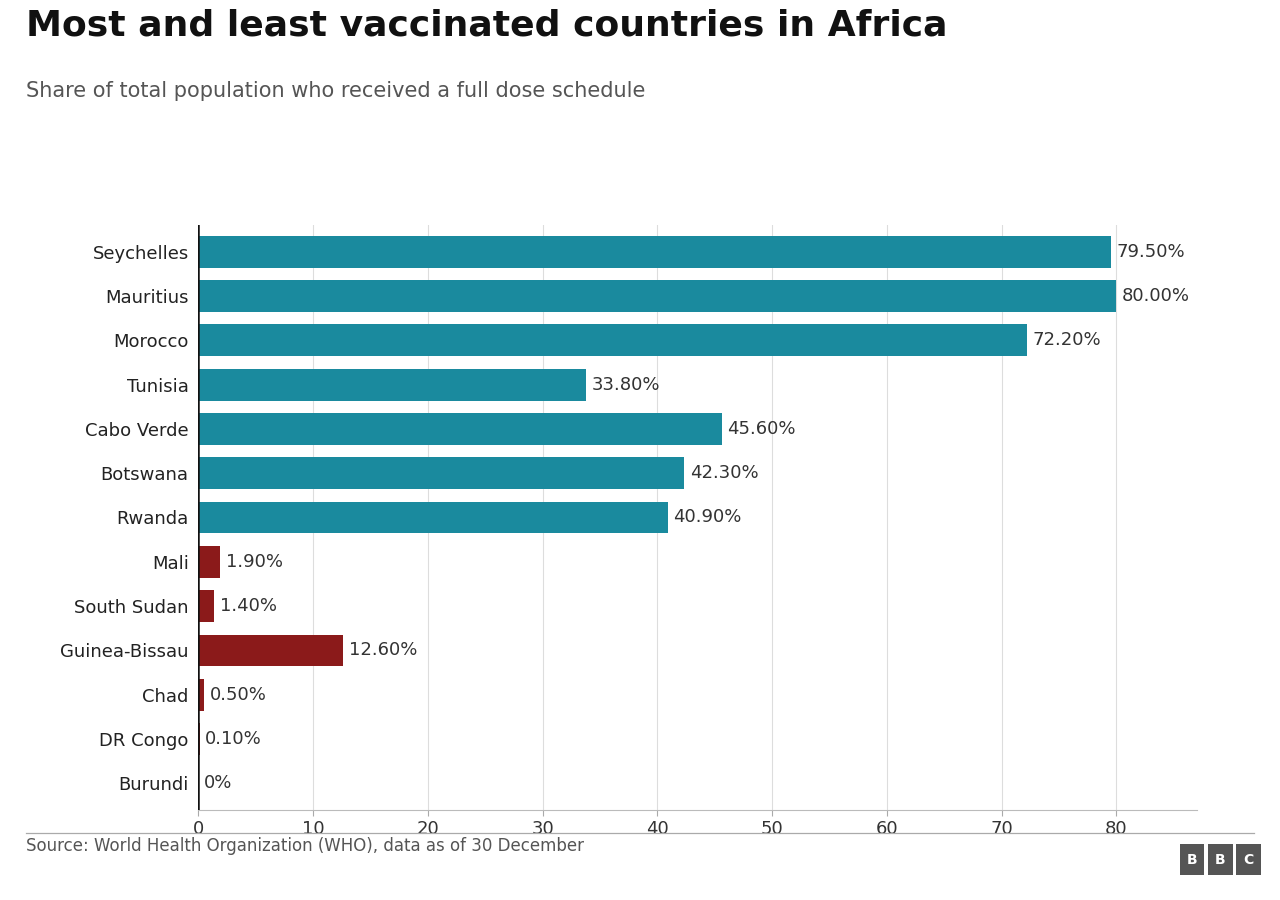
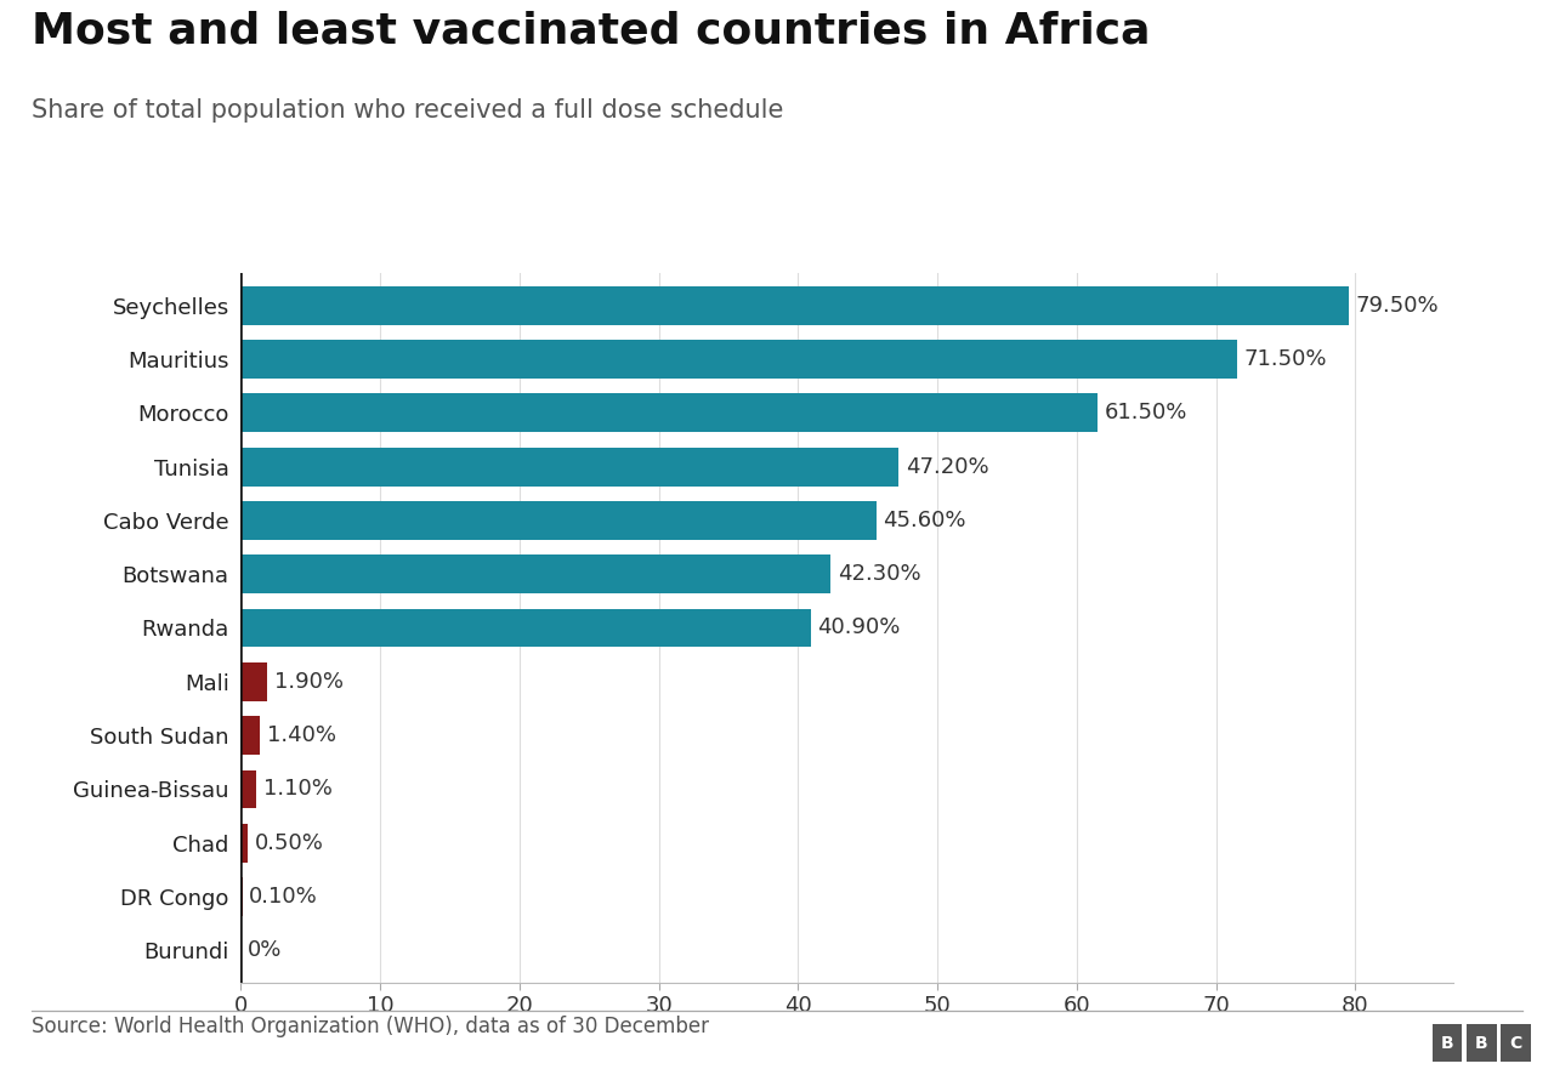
Mauritius: 80.00% -> 71.50%
Morocco: 72.20% -> 61.50%
Tunisia: 33.80% -> 47.20%
Guinea-Bissau: 12.60% -> 1.10%
